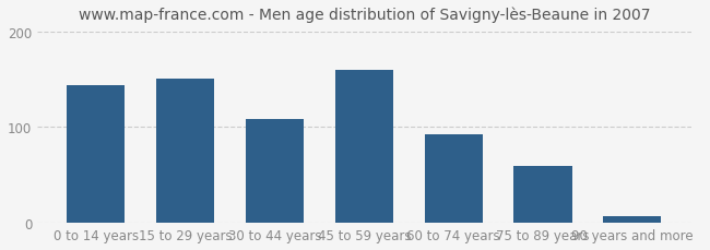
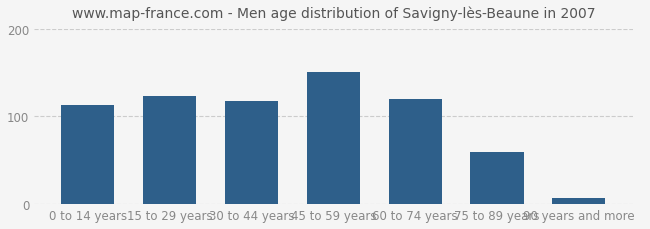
0 to 14 years: 144 -> 113
15 to 29 years: 150 -> 123
30 to 44 years: 108 -> 118
45 to 59 years: 160 -> 150
60 to 74 years: 92 -> 120
